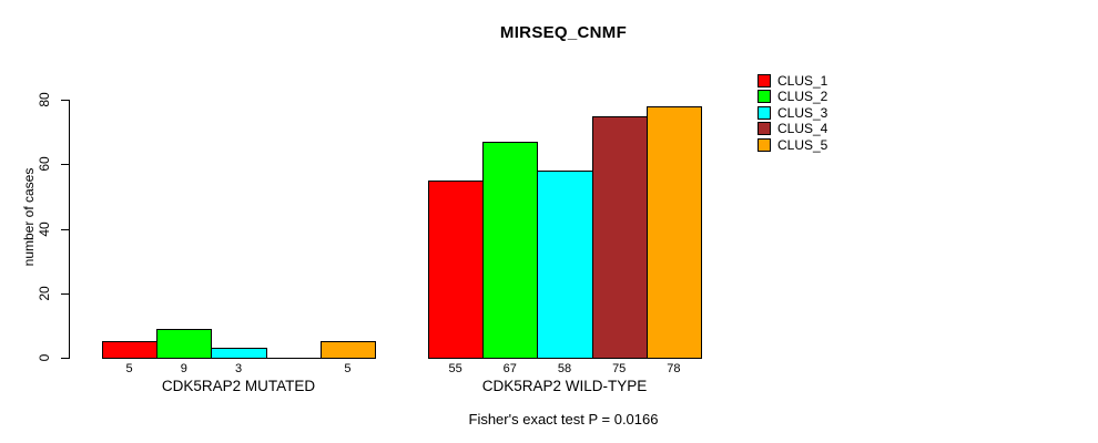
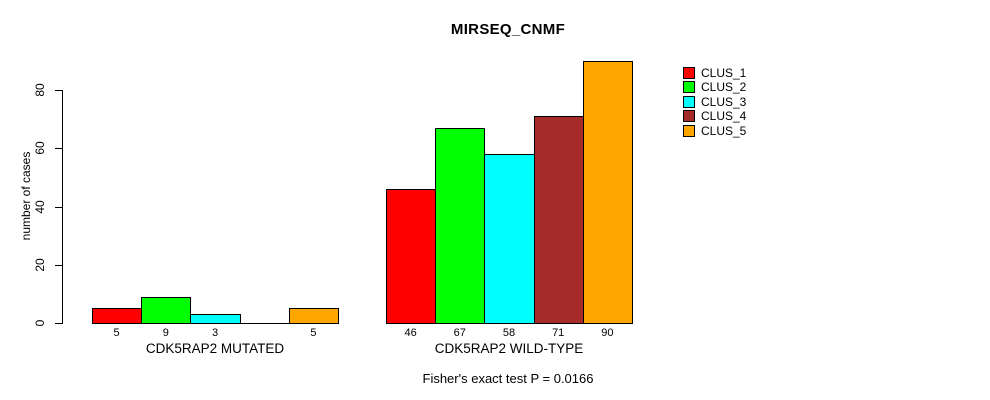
CLUS_1/CDK5RAP2 WILD-TYPE: 55 -> 46
CLUS_4/CDK5RAP2 WILD-TYPE: 75 -> 71
CLUS_5/CDK5RAP2 WILD-TYPE: 78 -> 90
